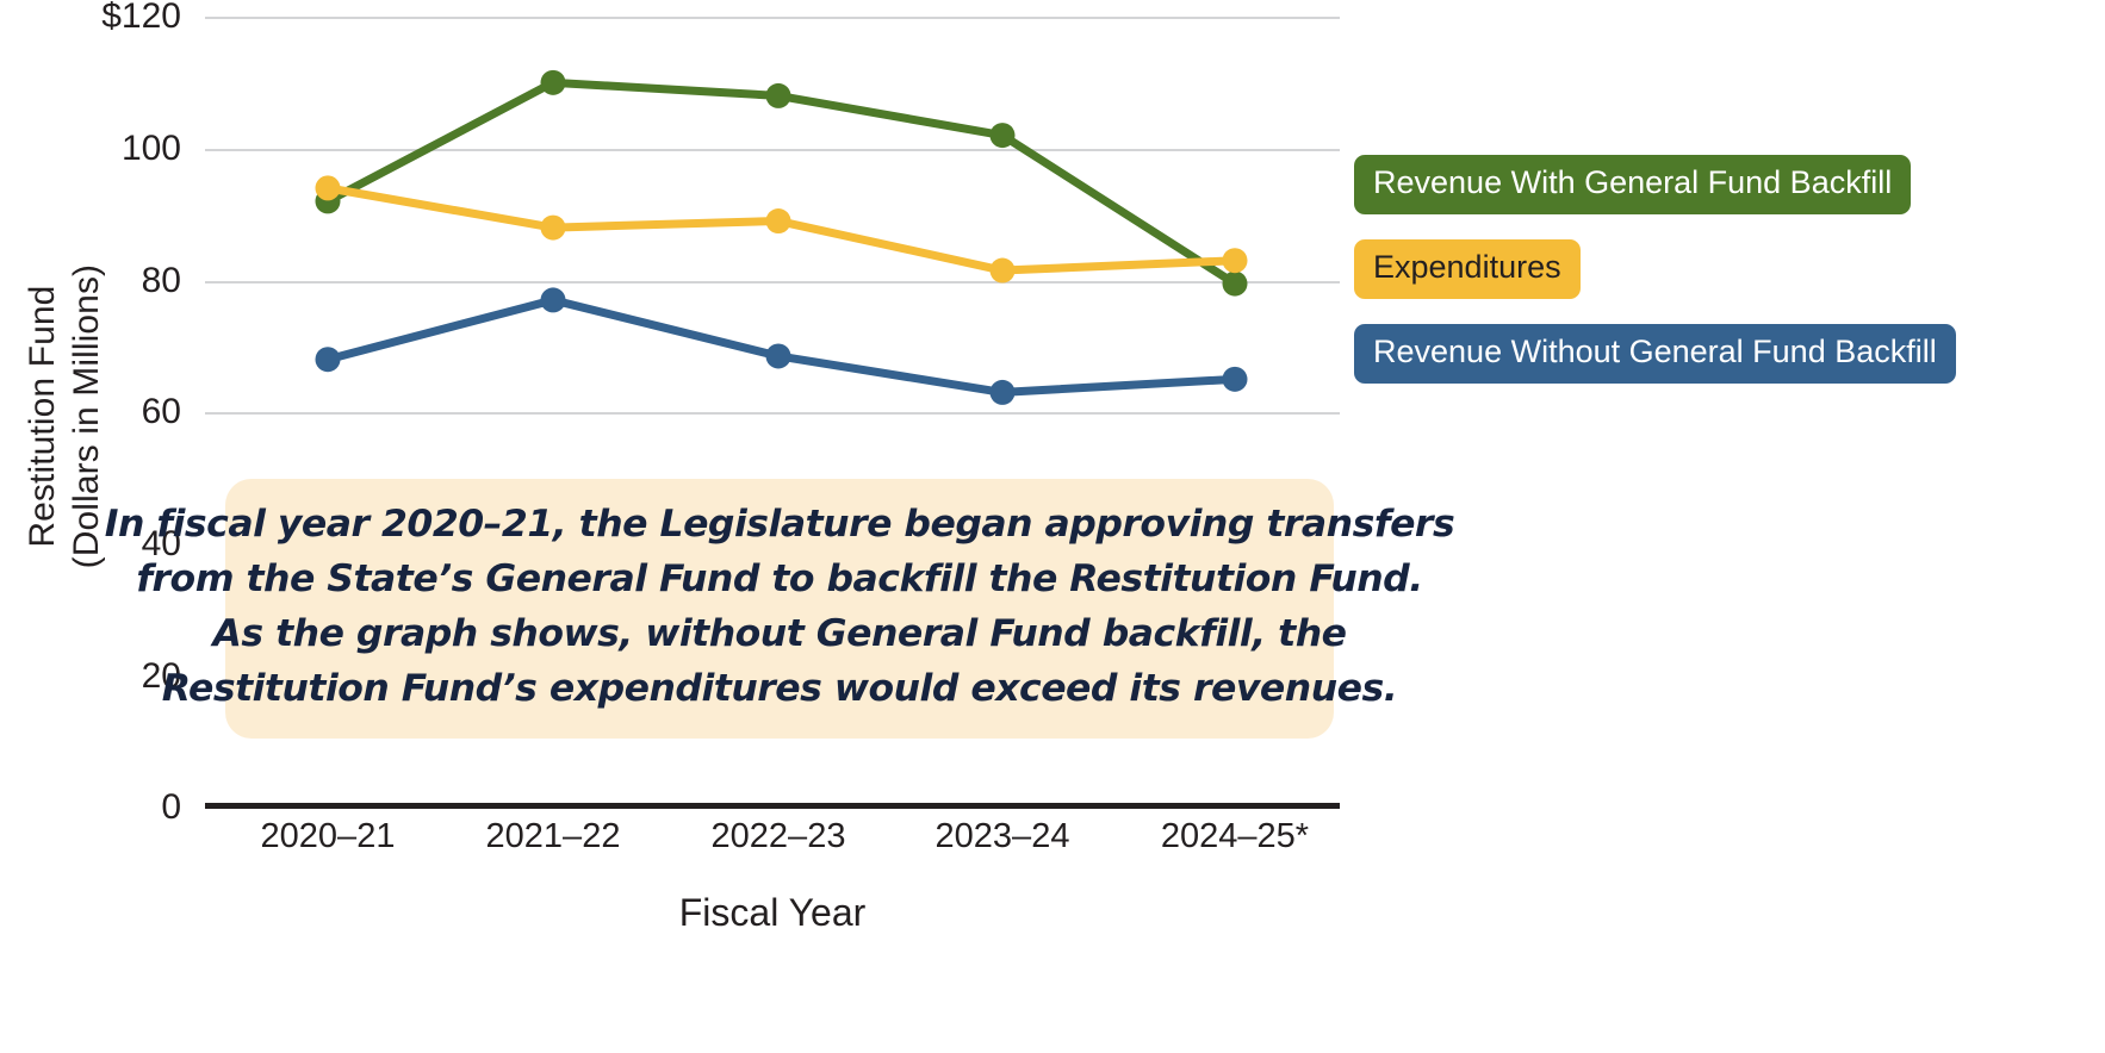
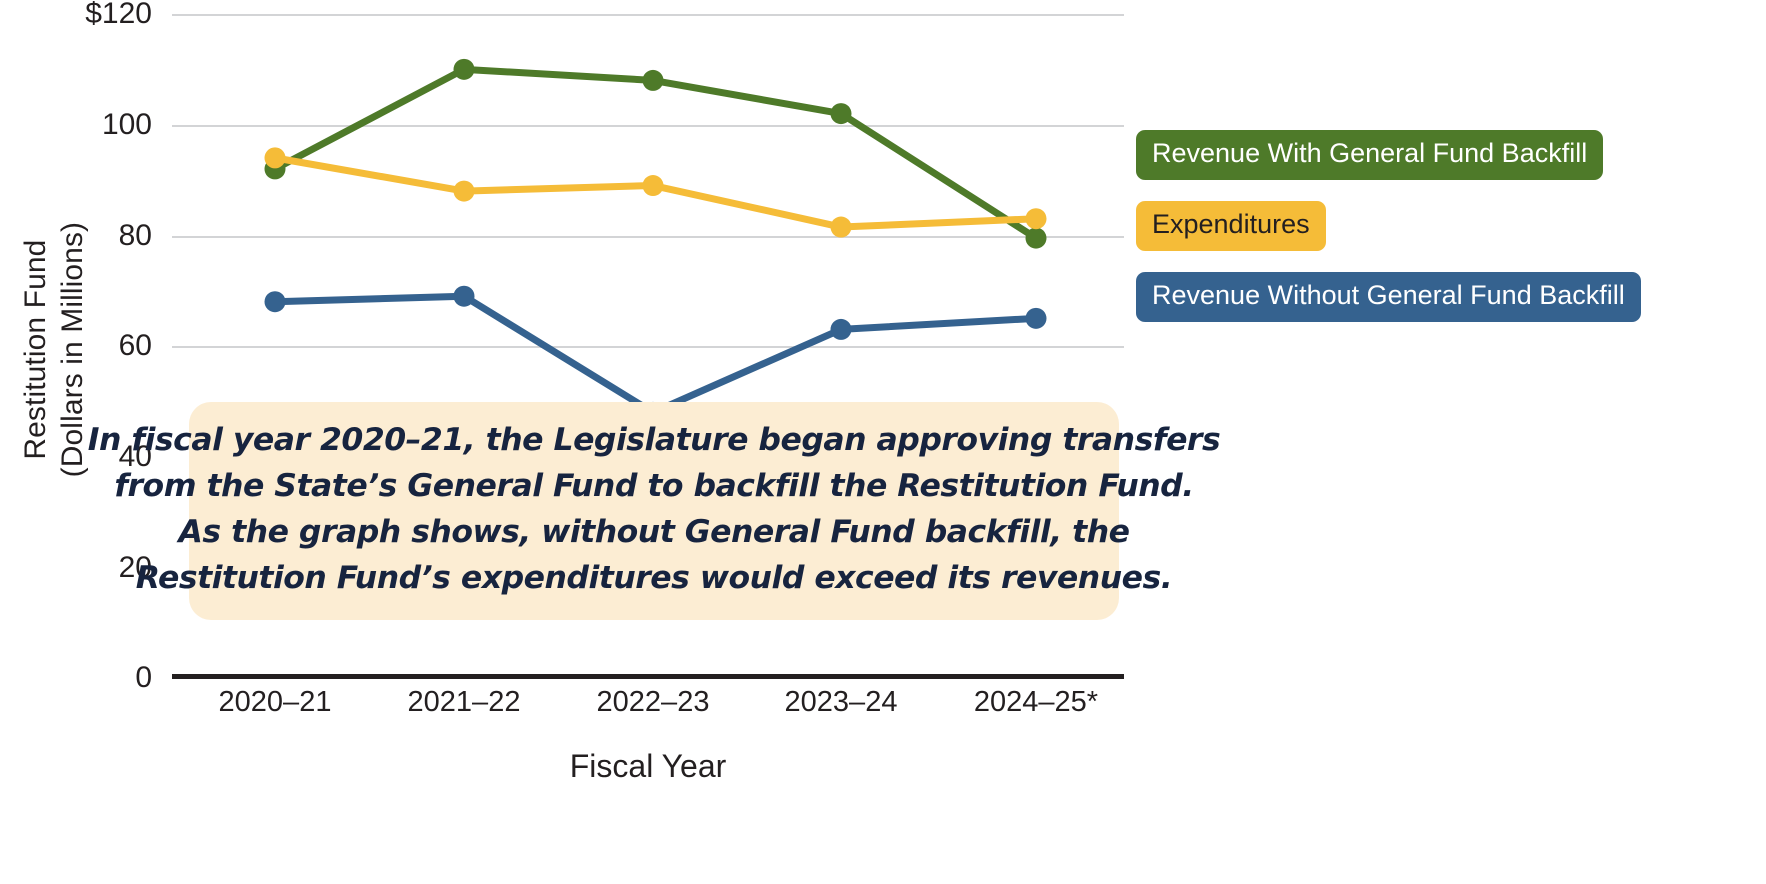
Revenue Without General Fund Backfill/2021–22: $77 -> $69
Revenue Without General Fund Backfill/2022–23: $68 -> $48
